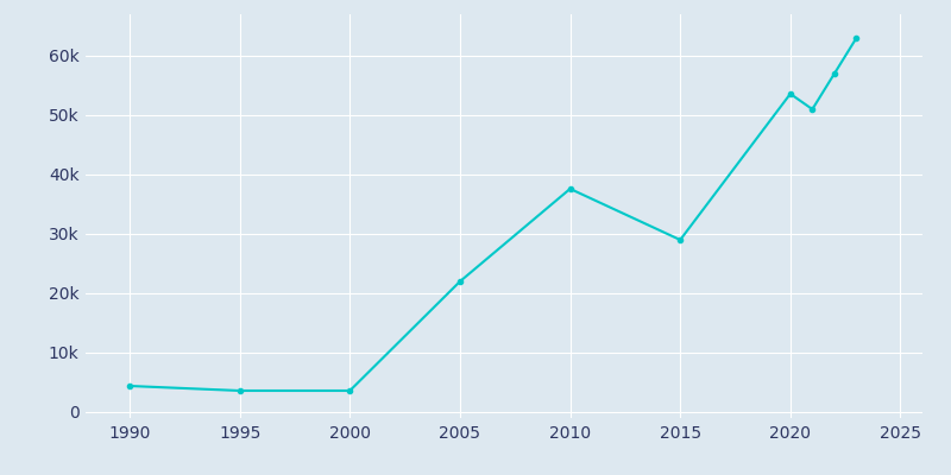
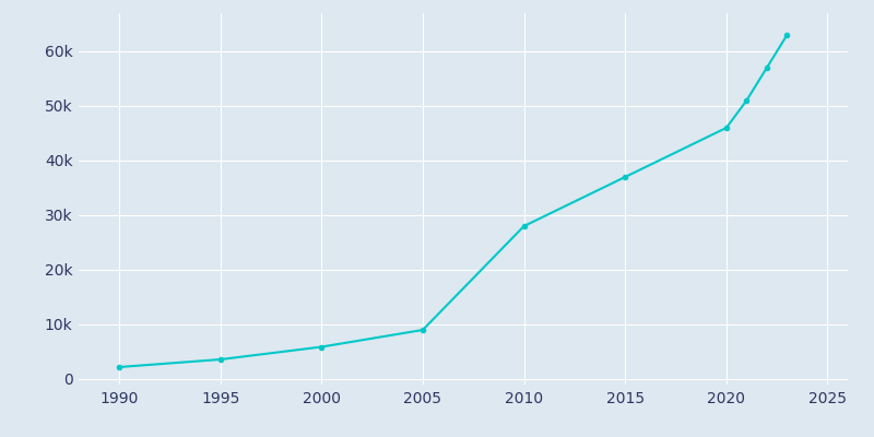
1990: 4.4k -> 2.2k
2000: 3.6k -> 5.9k
2005: 22.0k -> 9.0k
2010: 37.6k -> 28.0k
2015: 29.0k -> 37.0k
2020: 53.6k -> 46.0k
